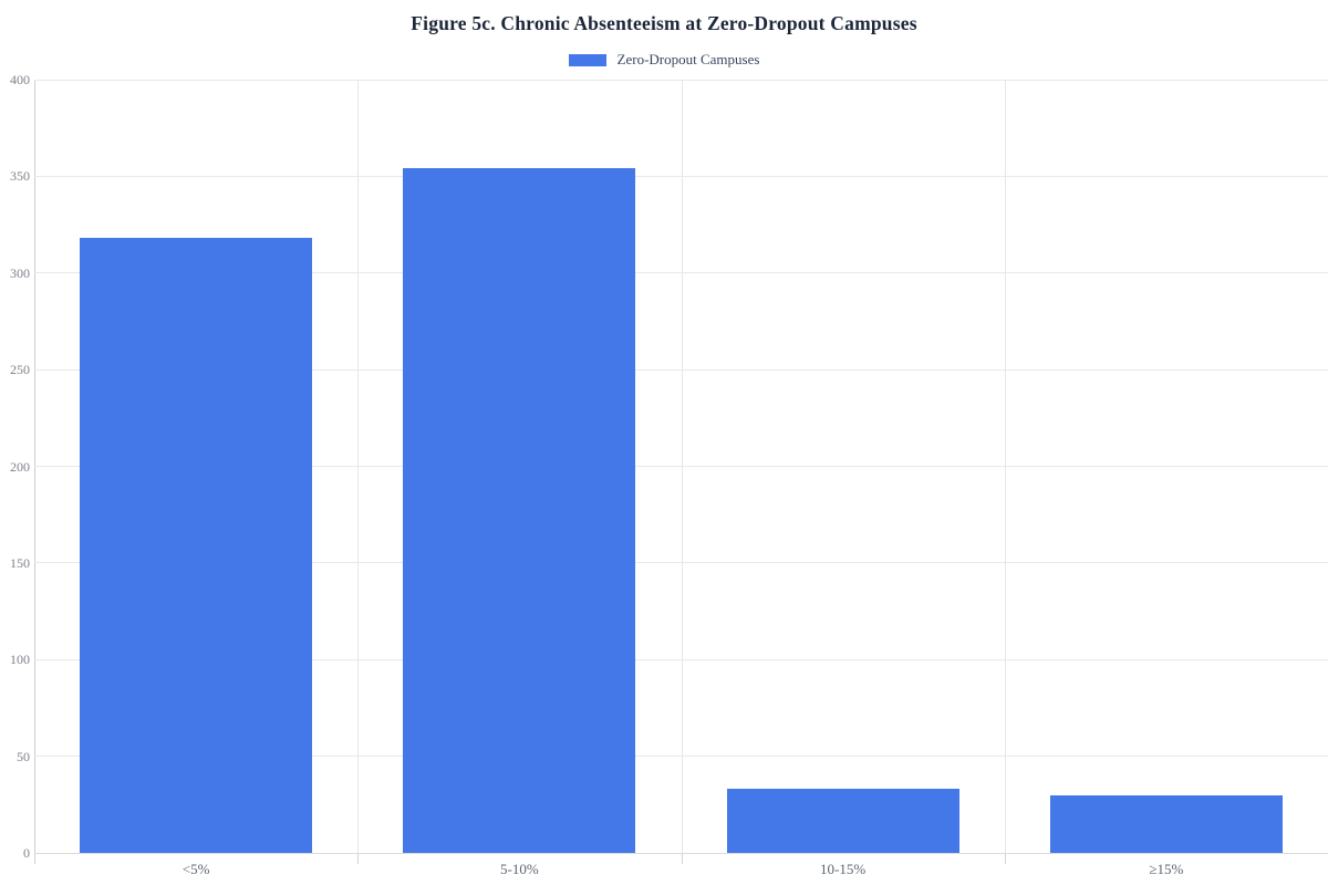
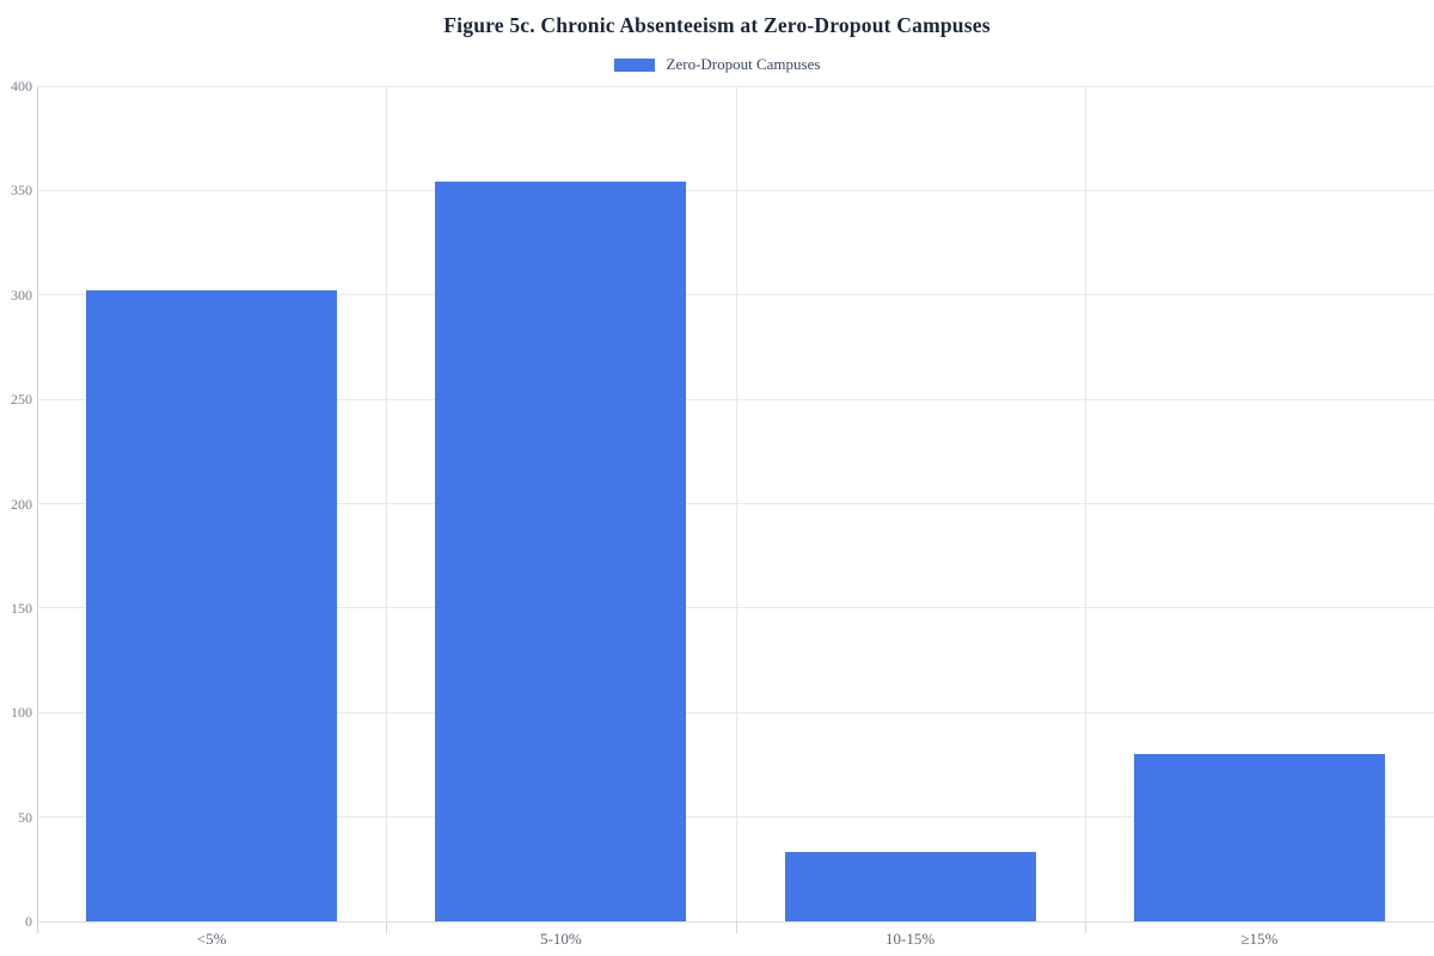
<5%: 318 -> 302
≥15%: 30 -> 80
